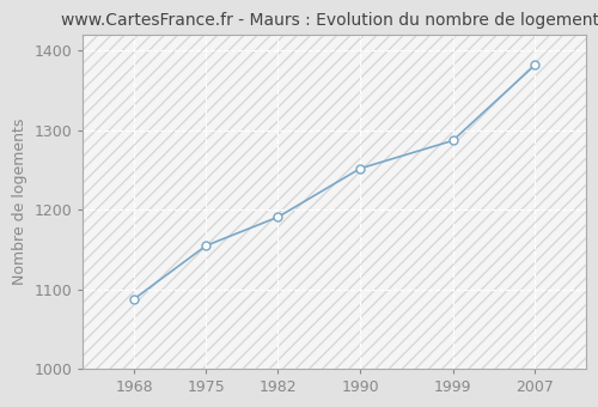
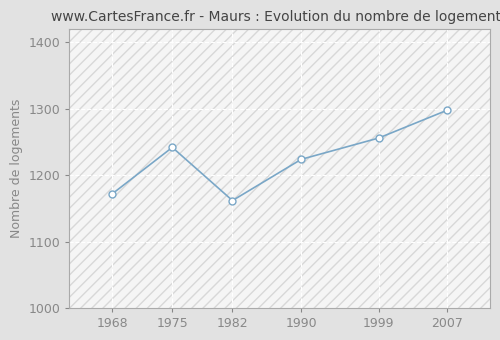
1968: 1088 -> 1172
1975: 1155 -> 1242
1982: 1191 -> 1162
1990: 1252 -> 1224
1999: 1287 -> 1256
2007: 1382 -> 1298
